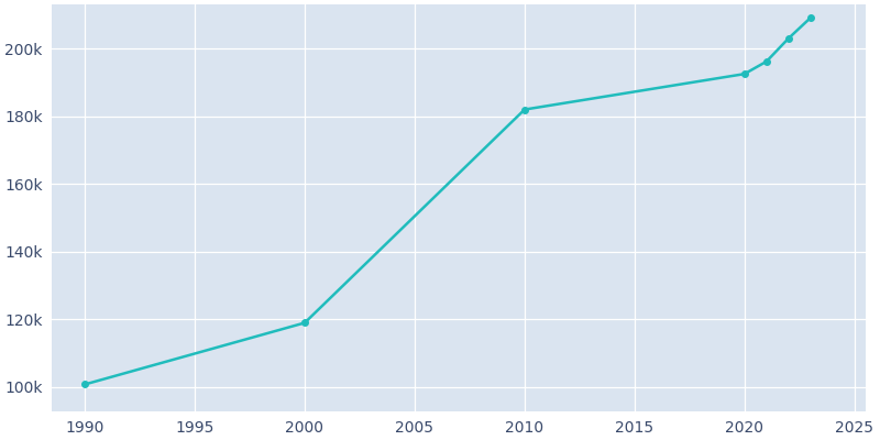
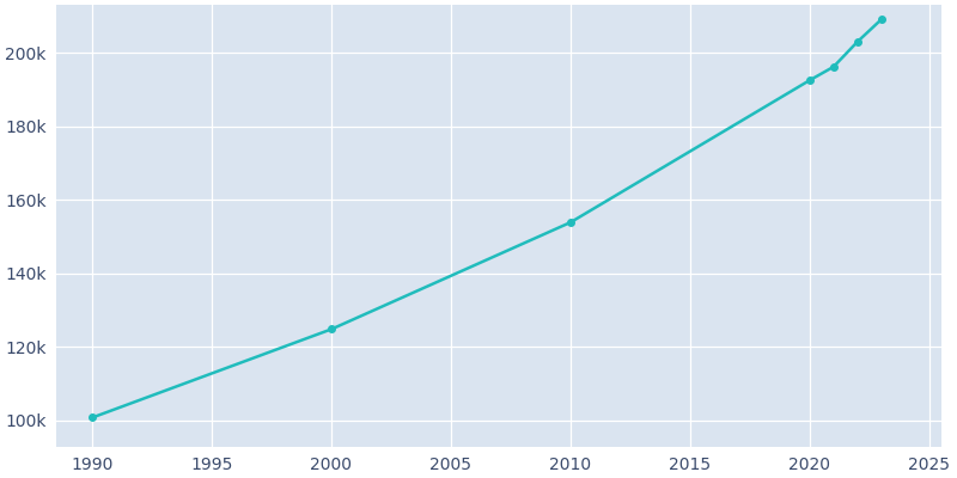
2000: 119.0k -> 124.8k
2010: 182.0k -> 153.9k
